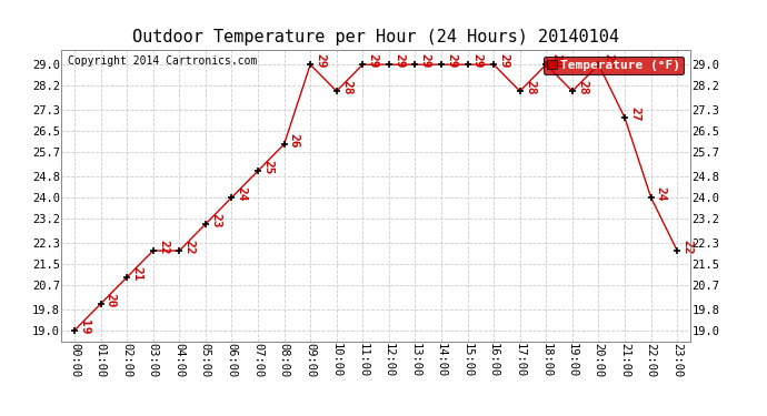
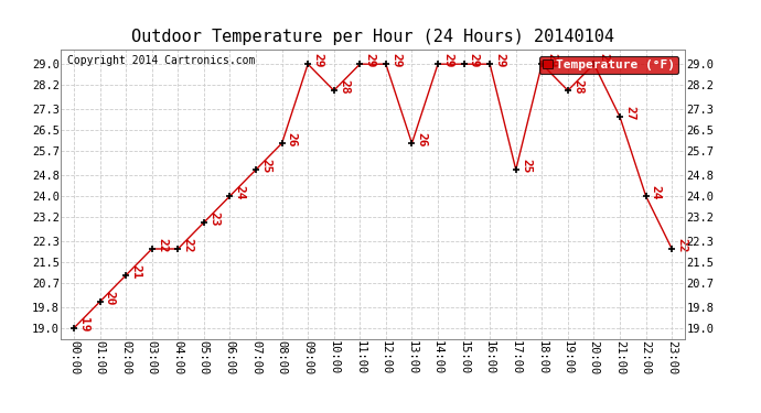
13:00: 29 -> 26
17:00: 28 -> 25
